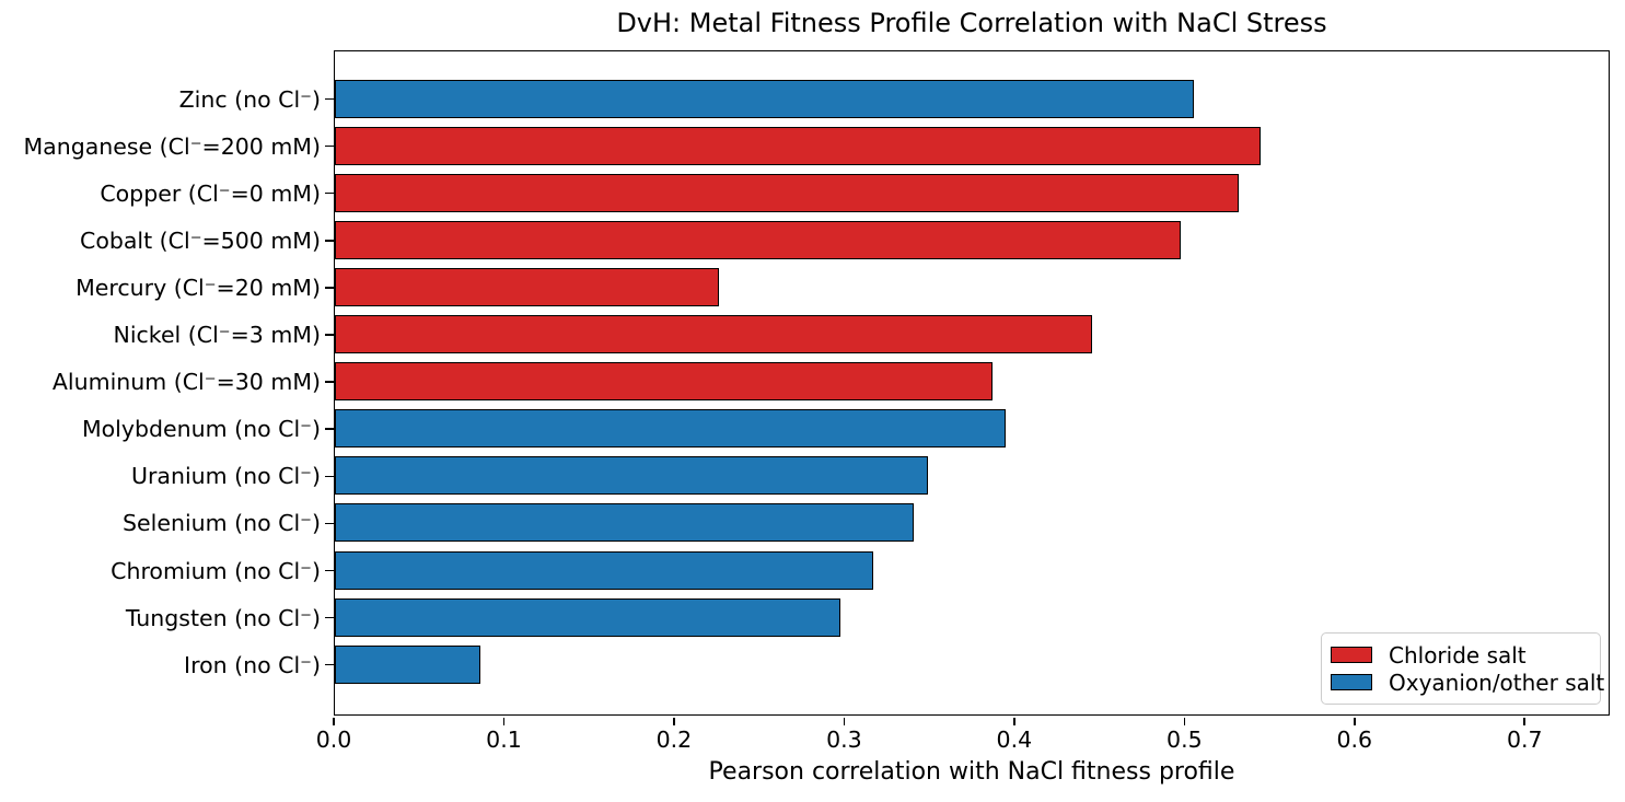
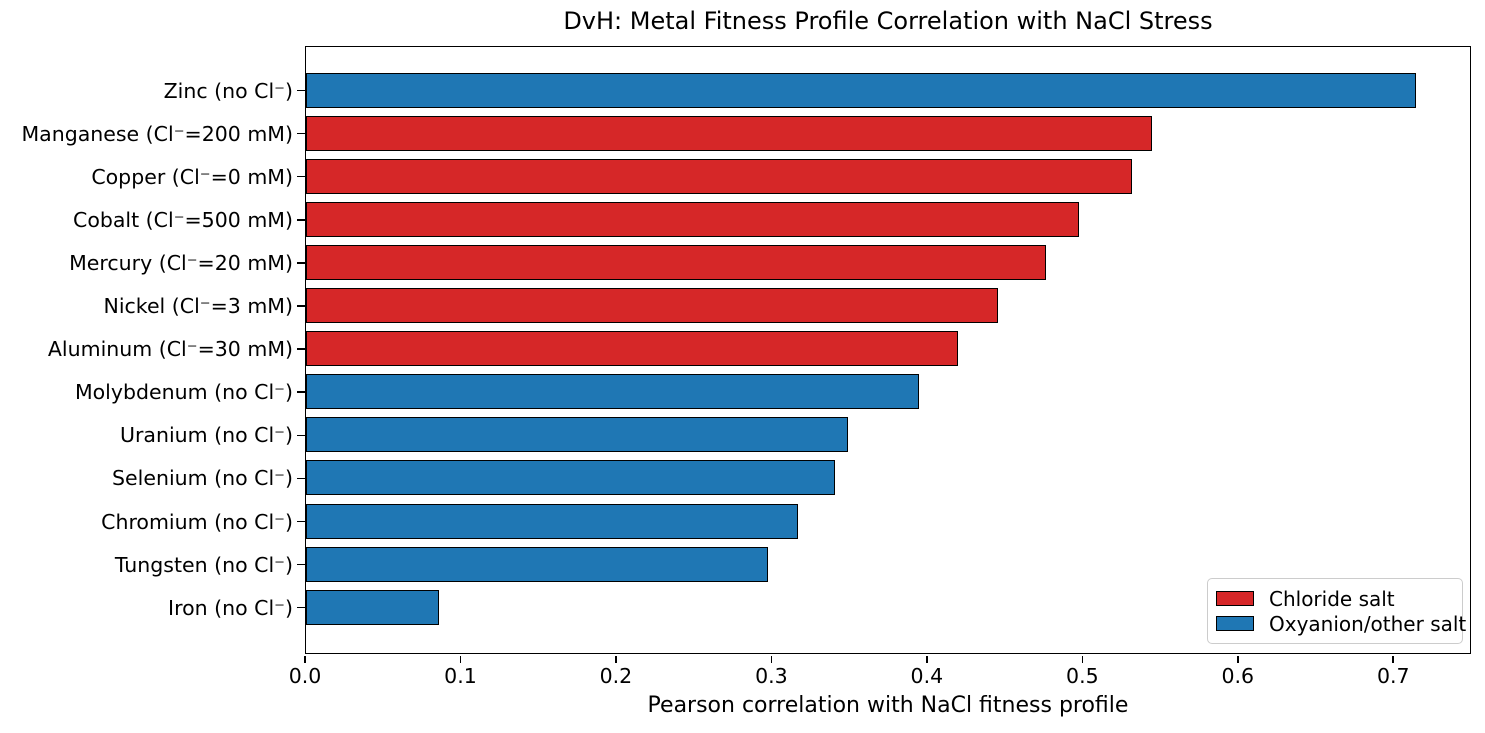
Zinc (no Cl⁻): 0.506 -> 0.715
Mercury (Cl⁻=20 mM): 0.226 -> 0.477
Aluminum (Cl⁻=30 mM): 0.387 -> 0.420
